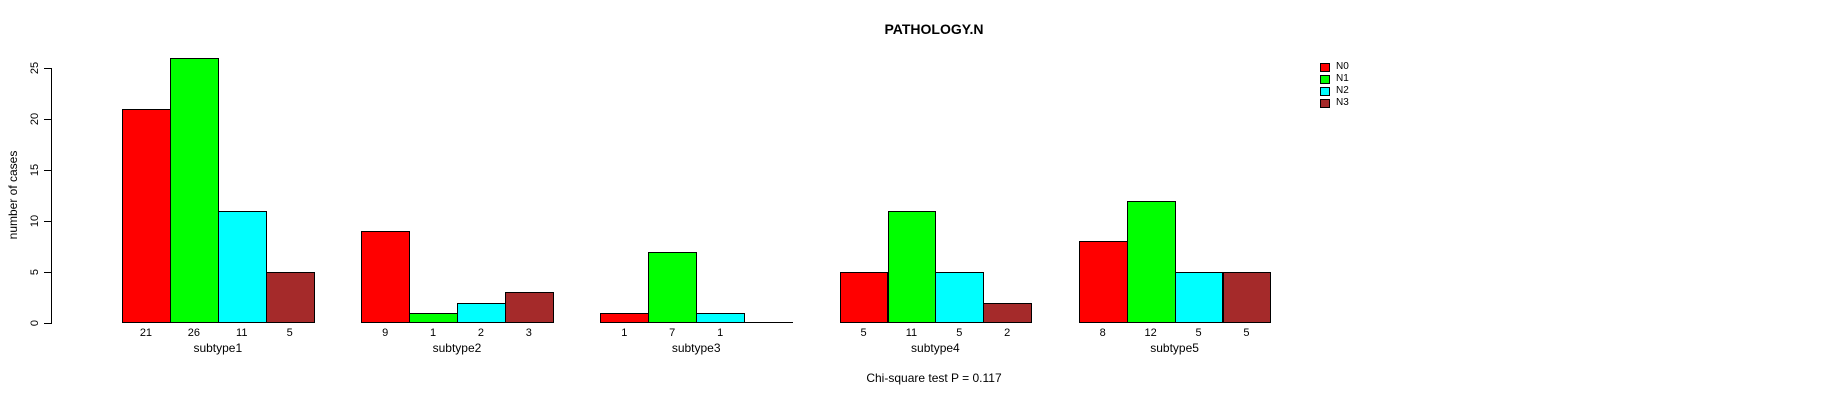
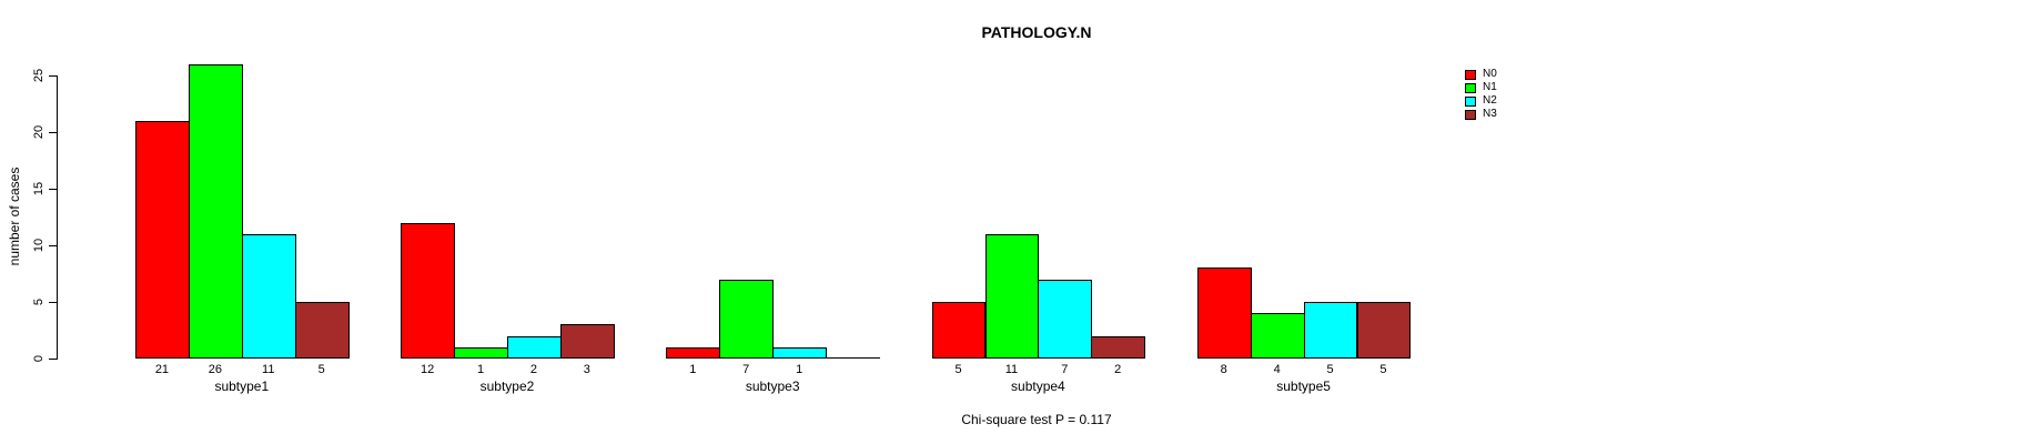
N0/subtype2: 9 -> 12
N2/subtype4: 5 -> 7
N1/subtype5: 12 -> 4
